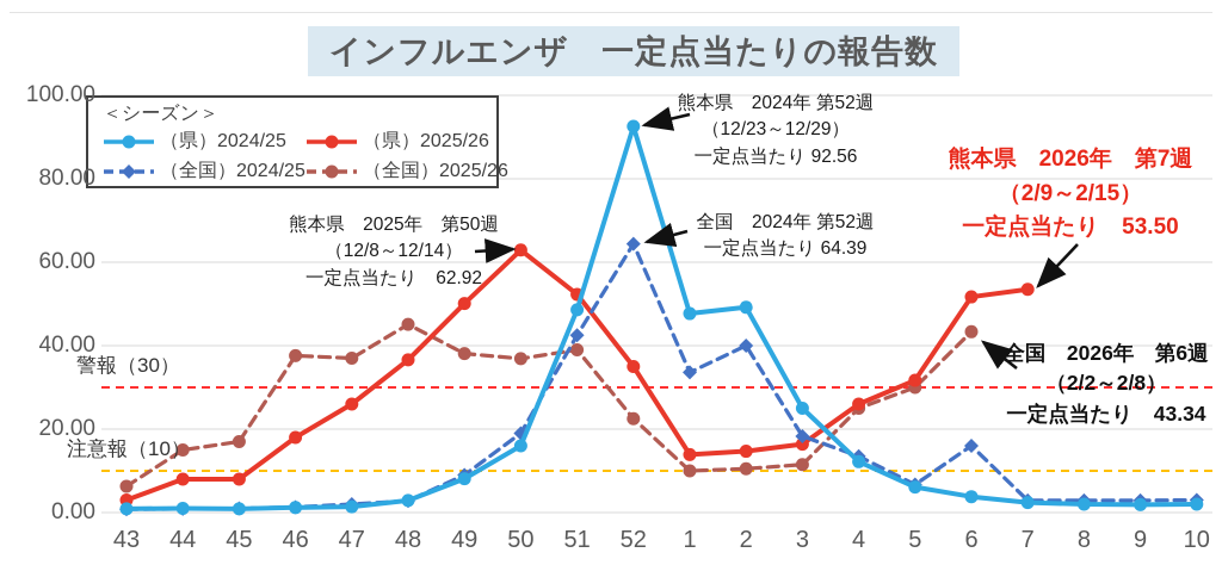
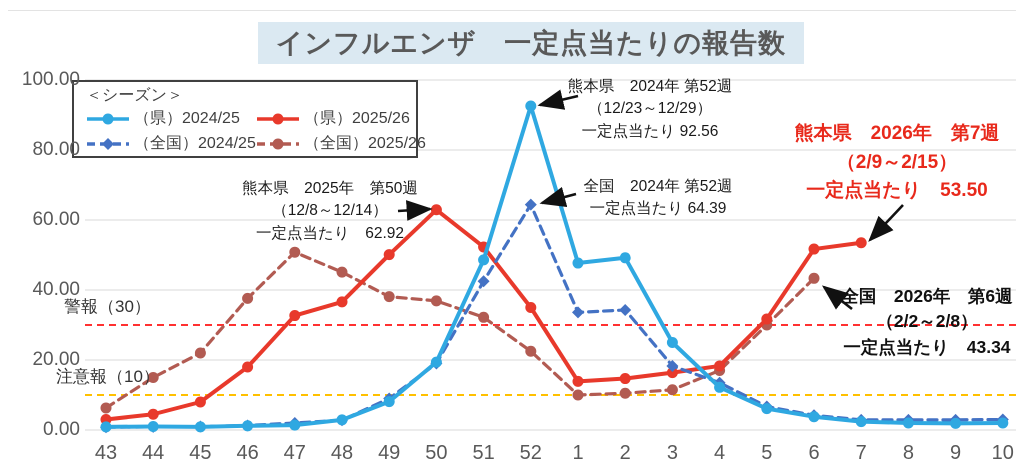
（県）2025/26/44: 8 -> 4
（全国）2025/26/45: 17 -> 22
（県）2025/26/47: 26 -> 33
（全国）2025/26/47: 37 -> 51
（県）2024/25/50: 16 -> 19
（全国）2025/26/51: 39 -> 32
（全国）2024/25/2: 40 -> 34
（県）2025/26/4: 26 -> 18
（全国）2025/26/4: 25 -> 17
（全国）2024/25/6: 16 -> 4
